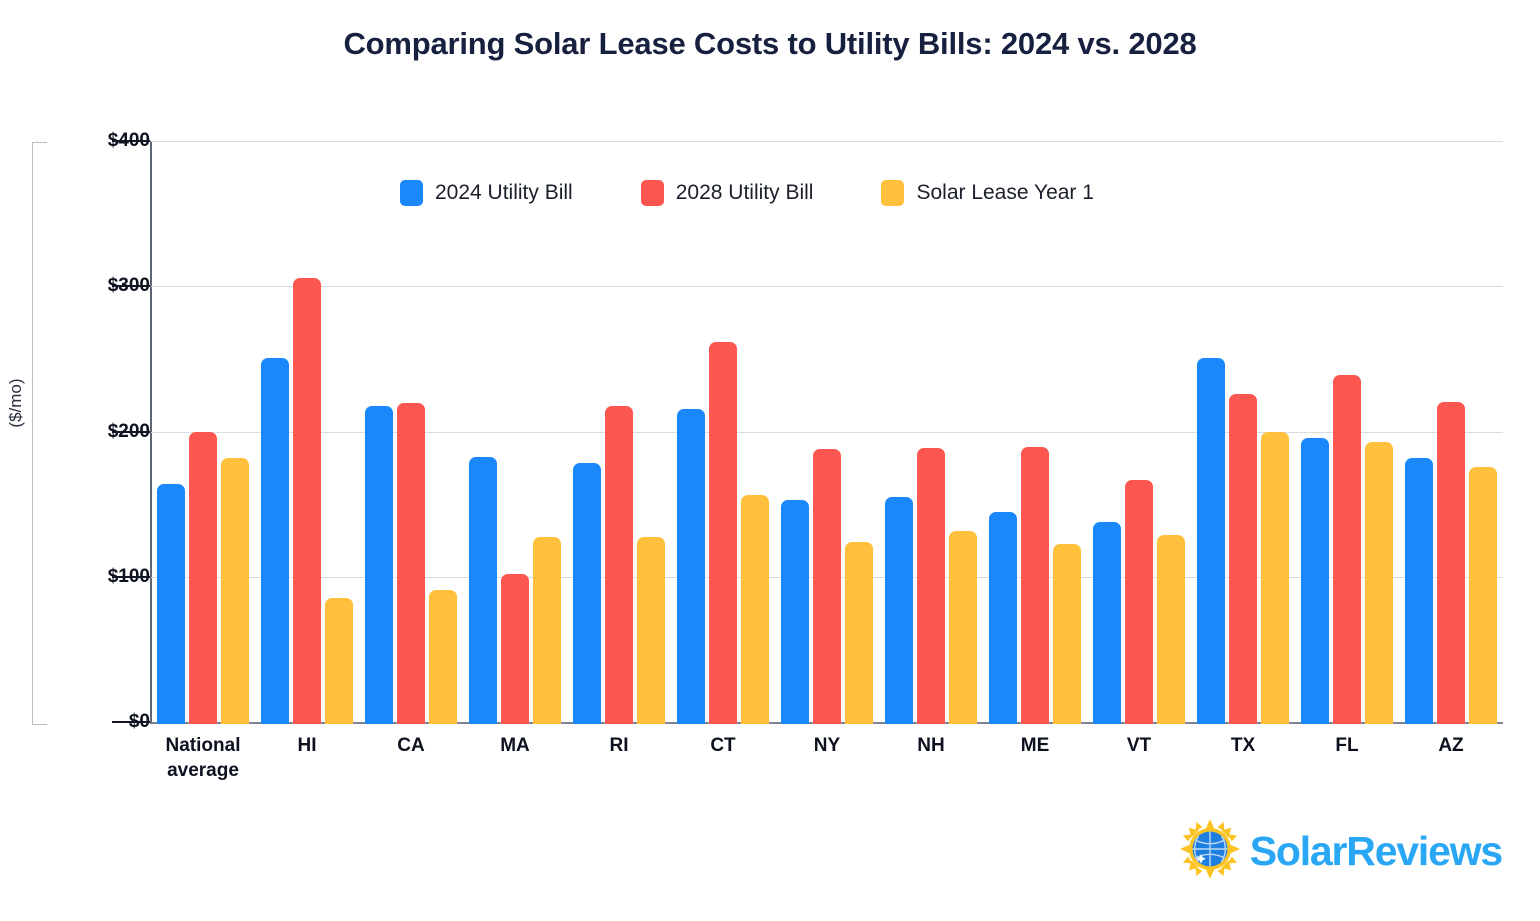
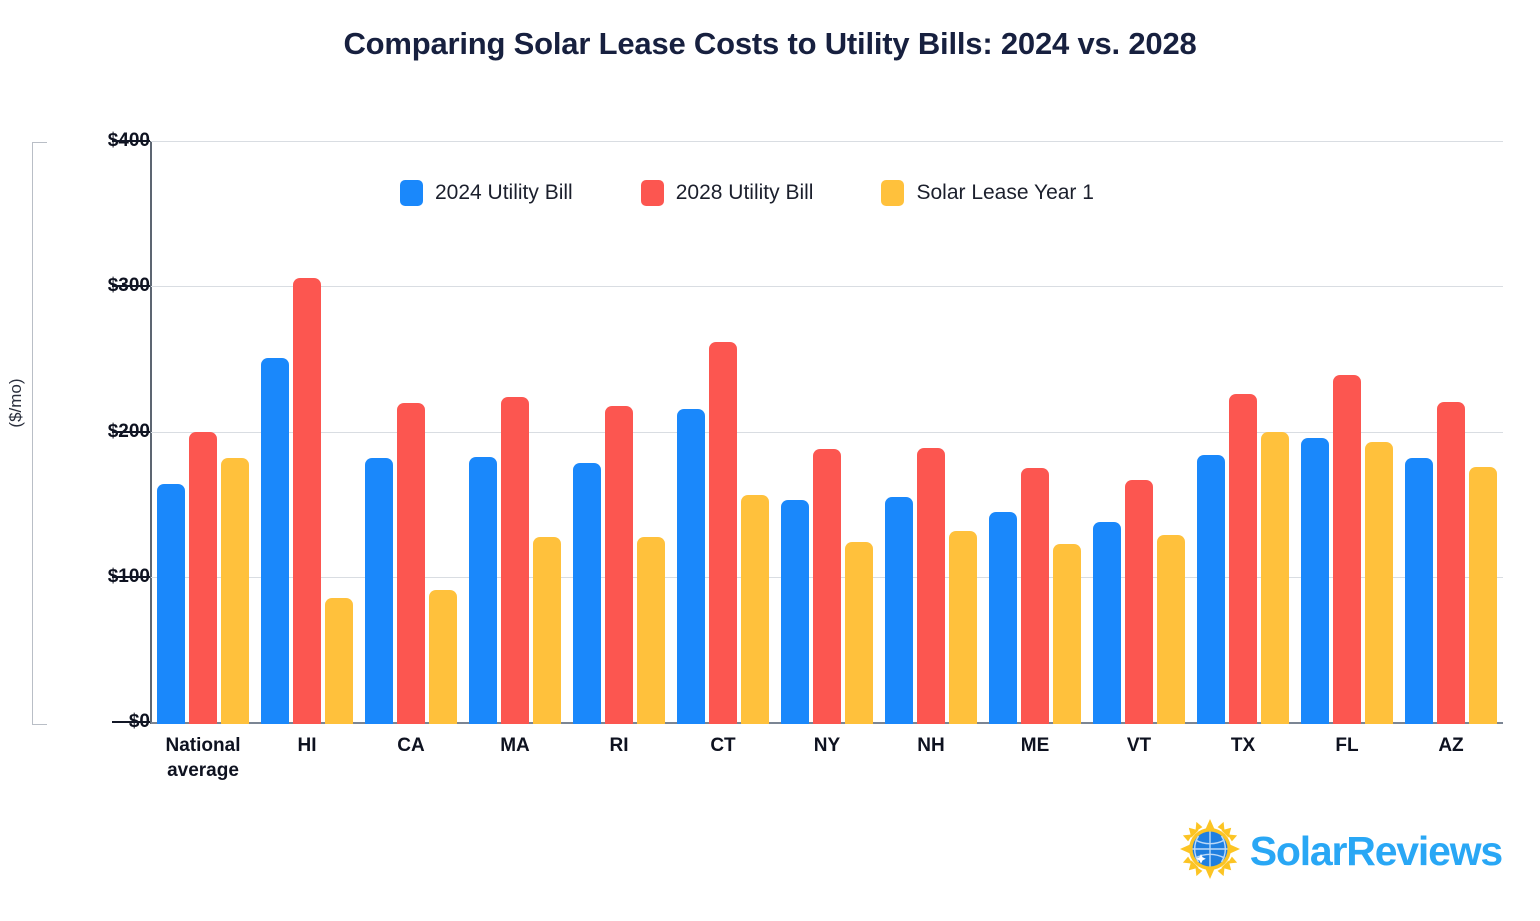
2024 Utility Bill/CA: $219 -> $183
2028 Utility Bill/MA: $103 -> $225
2028 Utility Bill/ME: $191 -> $176
2024 Utility Bill/TX: $252 -> $185
